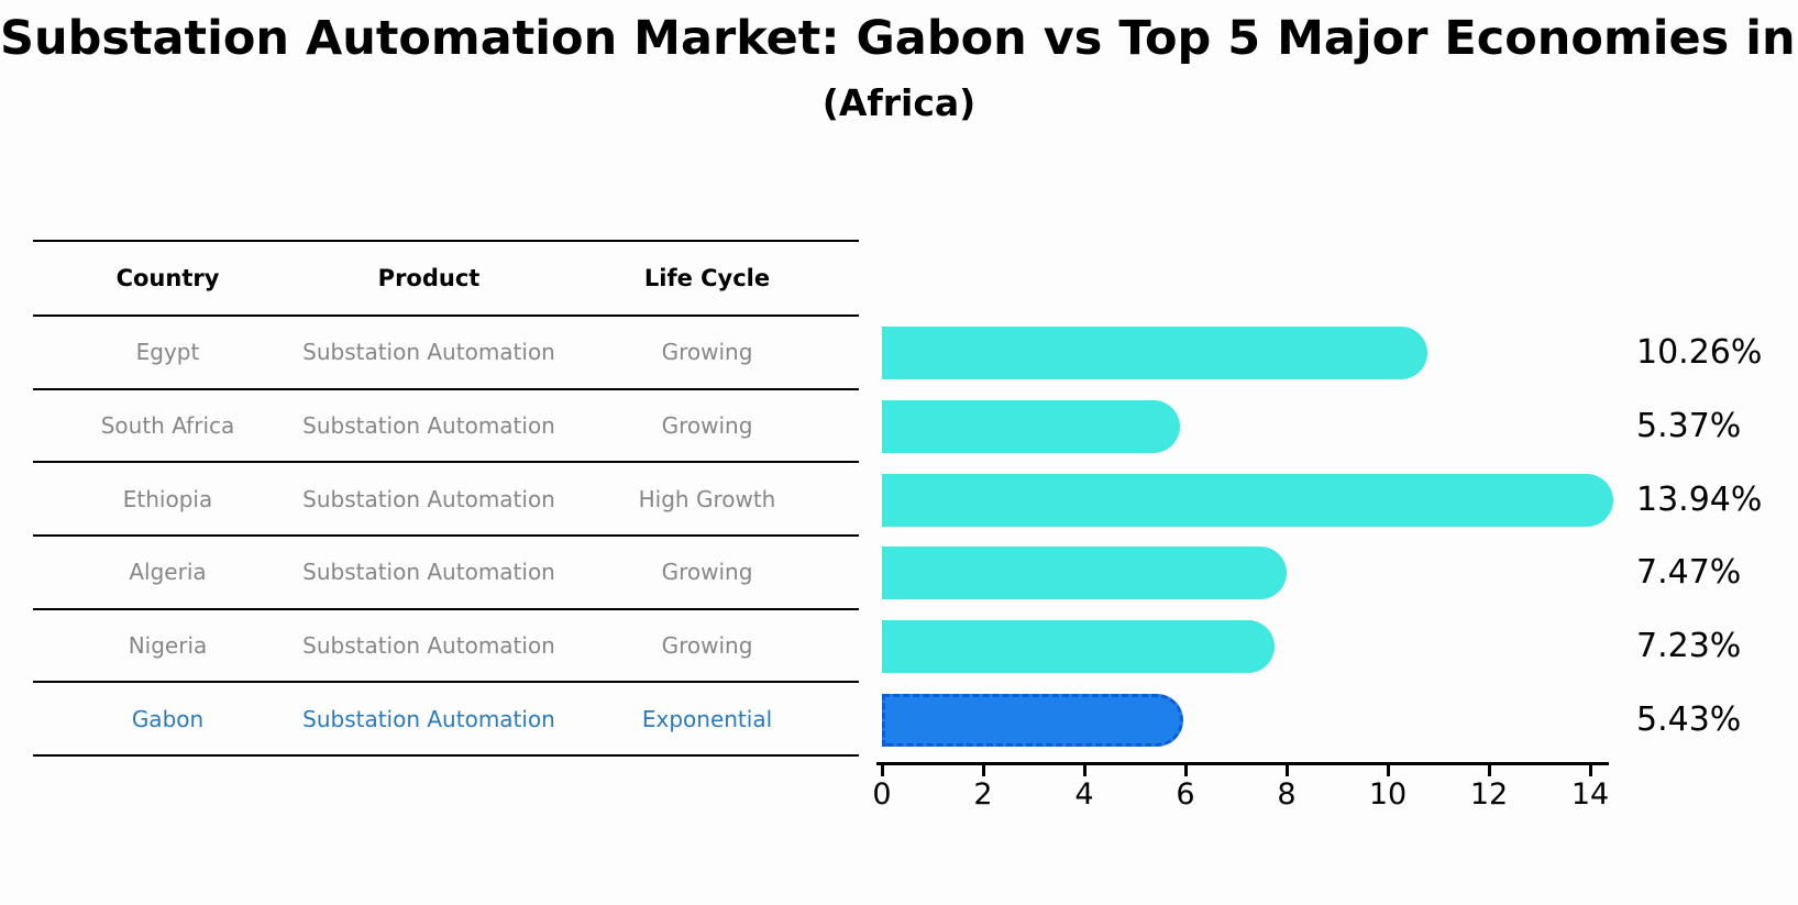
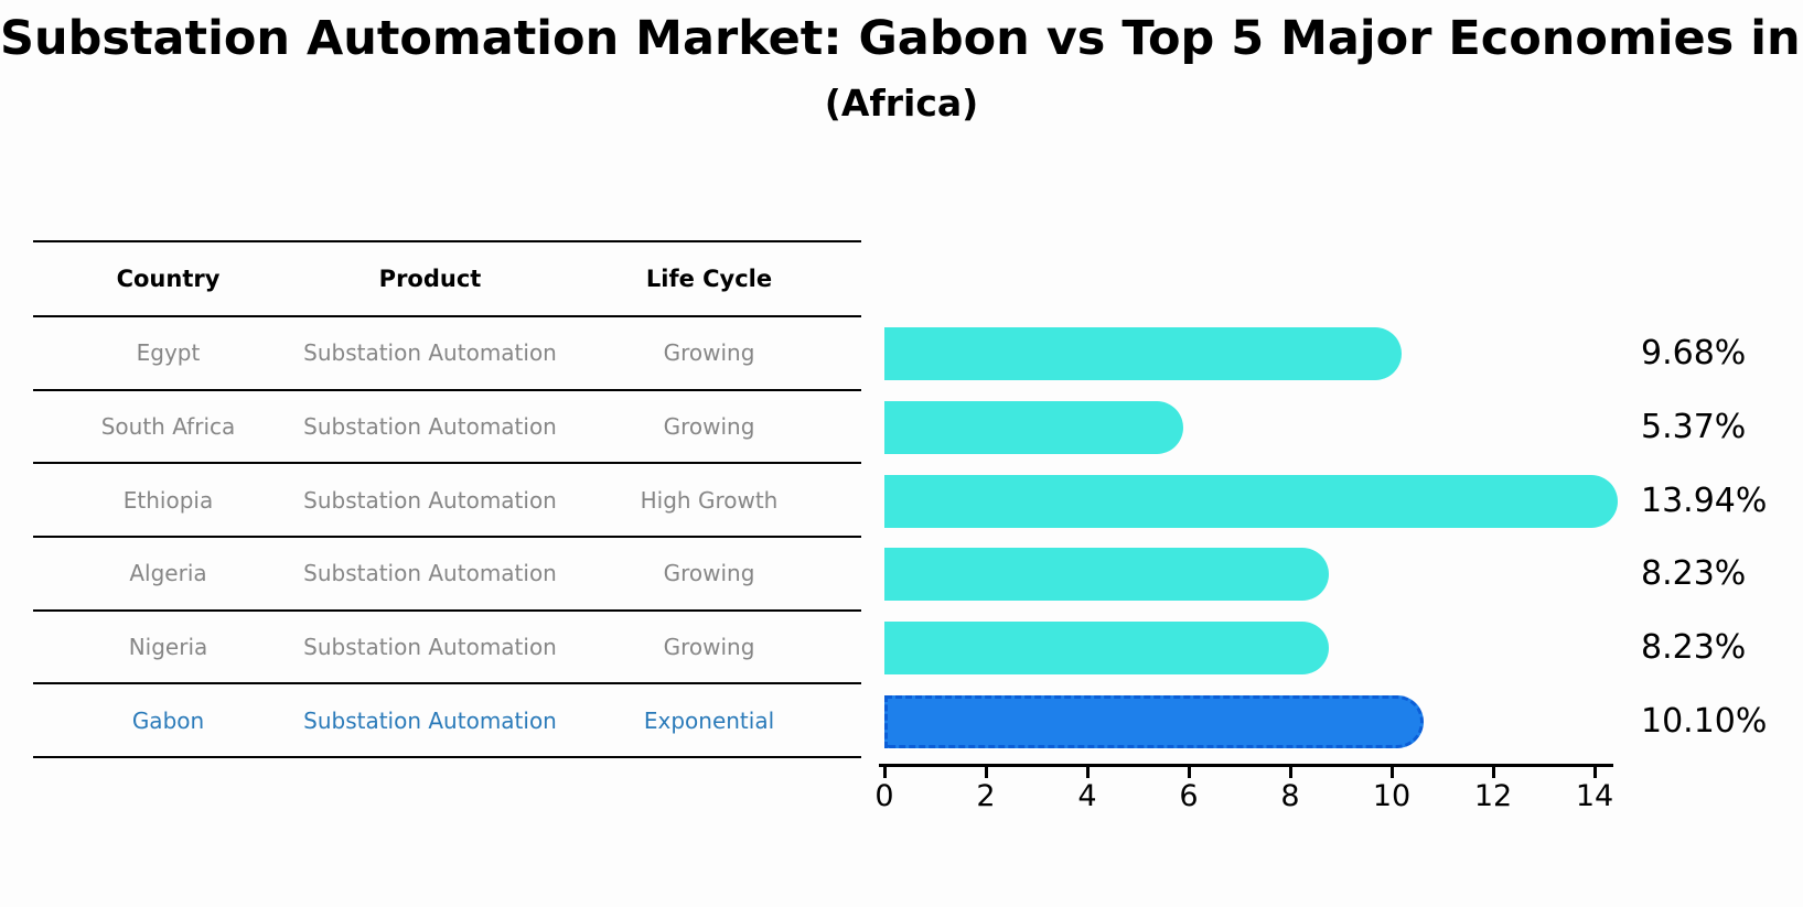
Egypt: 10.26% -> 9.68%
Algeria: 7.47% -> 8.23%
Nigeria: 7.23% -> 8.23%
Gabon: 5.43% -> 10.10%
